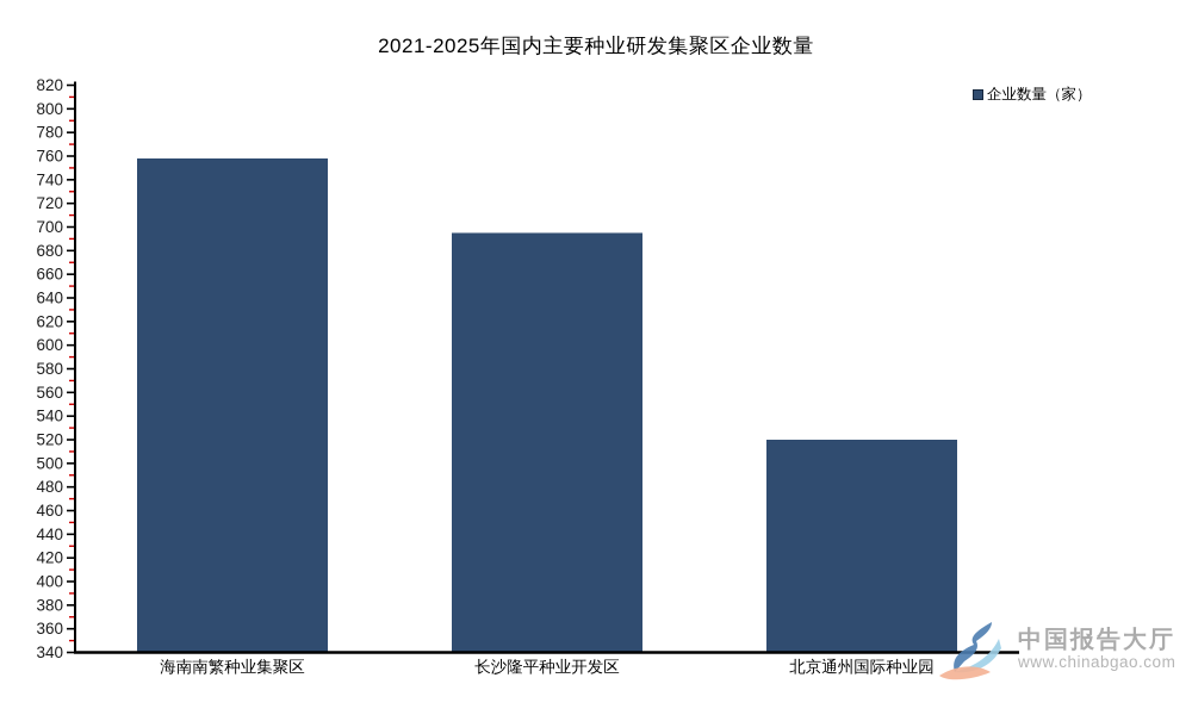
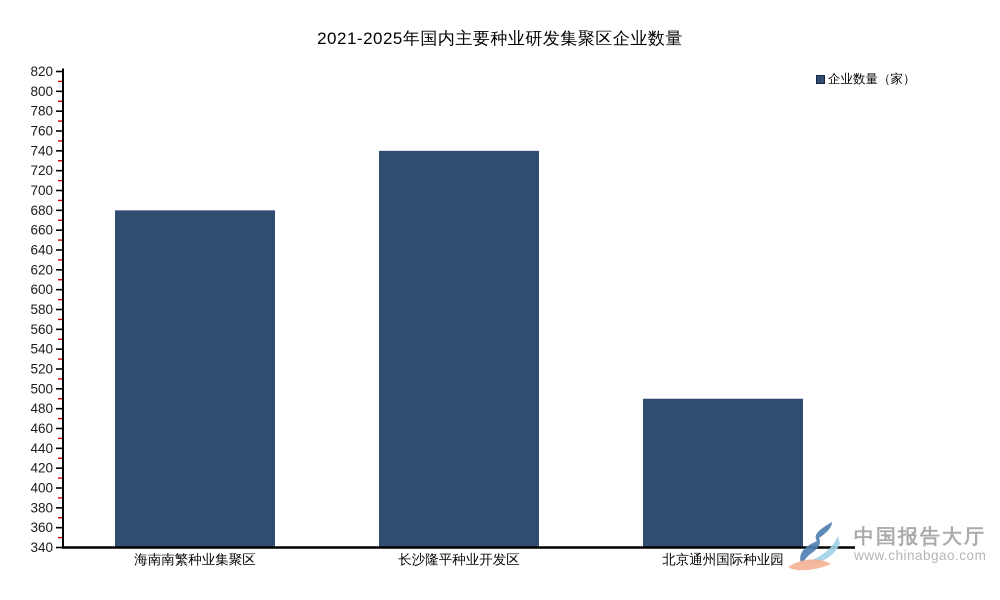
海南南繁种业集聚区: 760 -> 680
长沙隆平种业开发区: 700 -> 740
北京通州国际种业园: 520 -> 490
